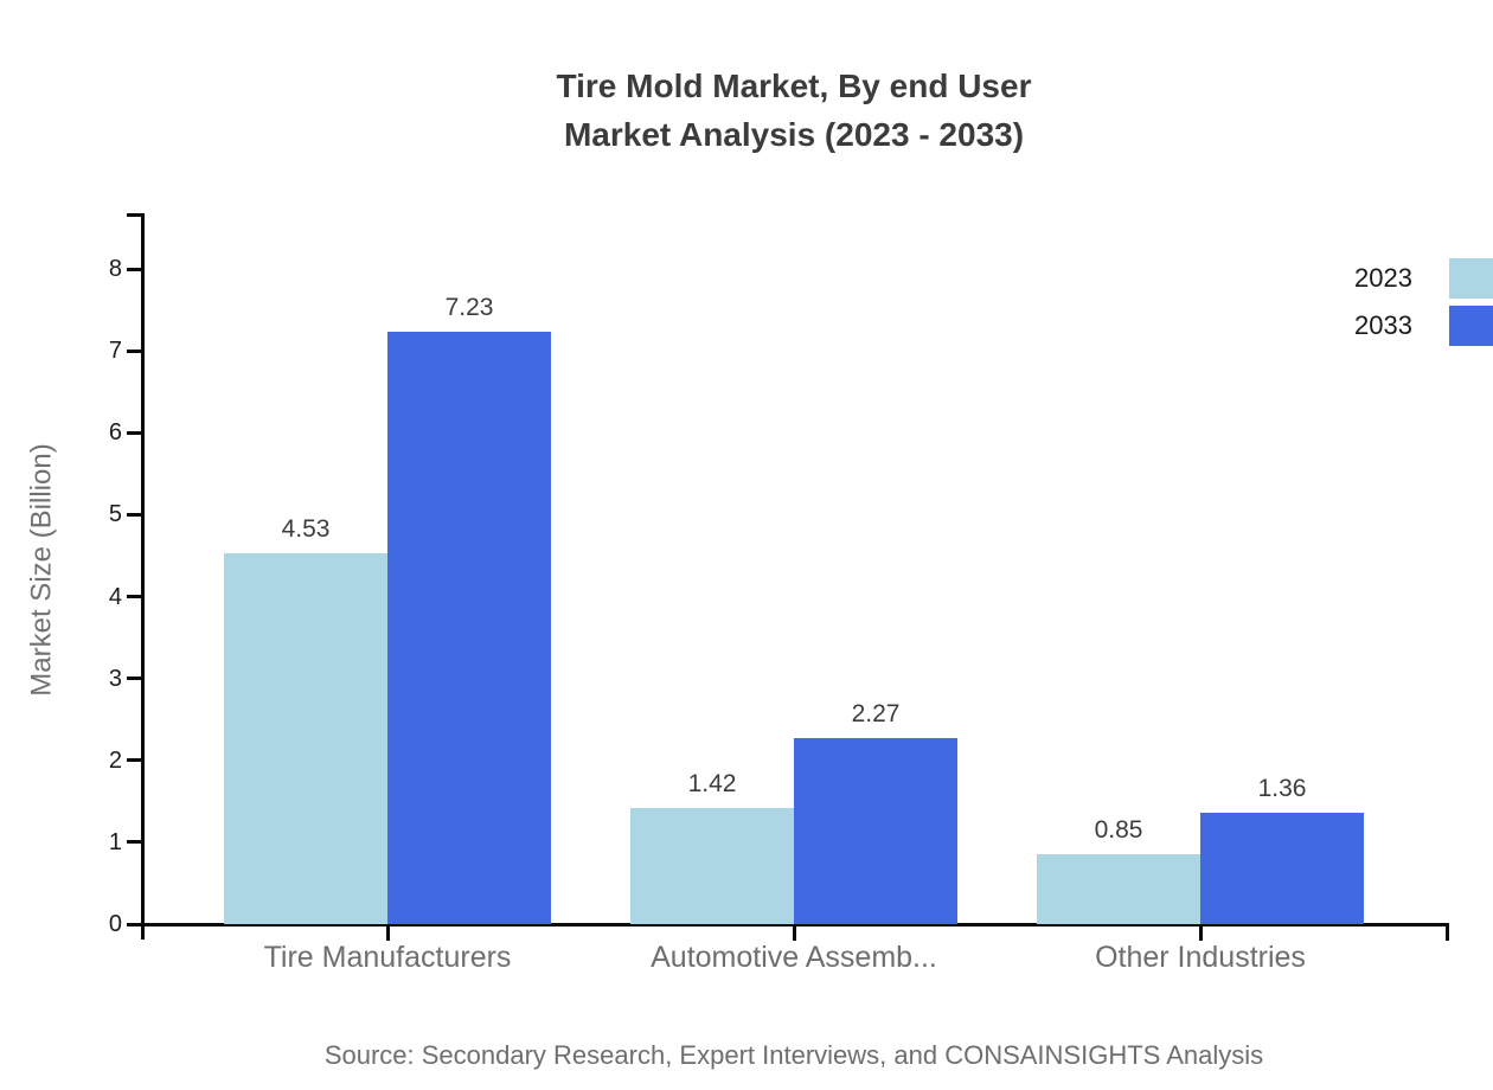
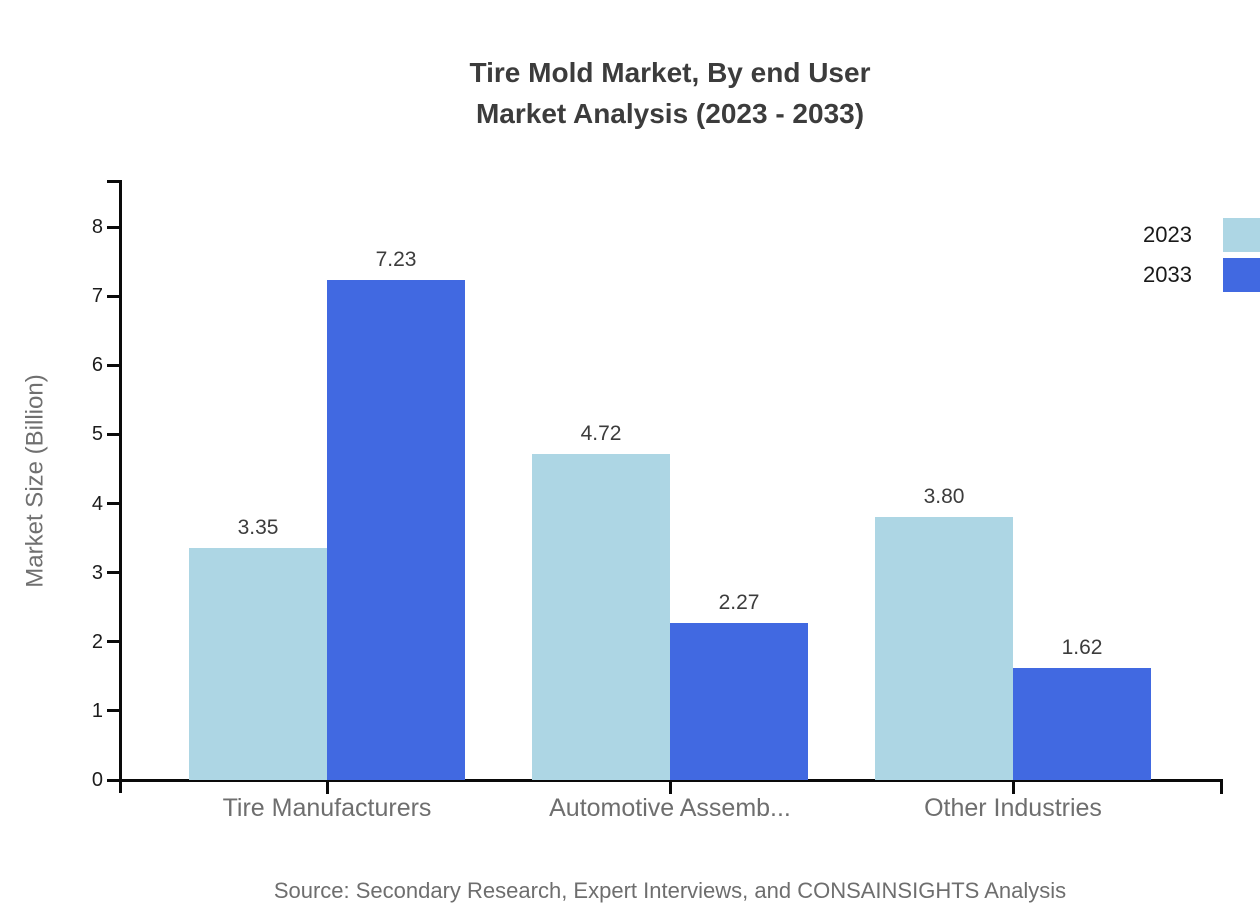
2023/Tire Manufacturers: 4.53 -> 3.35
2023/Automotive Assemb...: 1.42 -> 4.72
2023/Other Industries: 0.85 -> 3.80
2033/Other Industries: 1.36 -> 1.62
